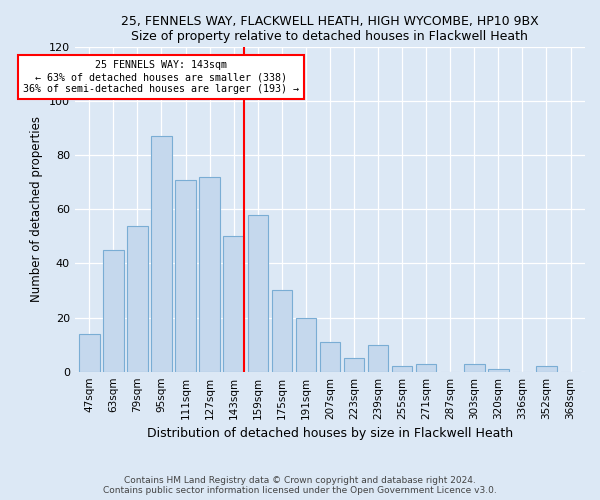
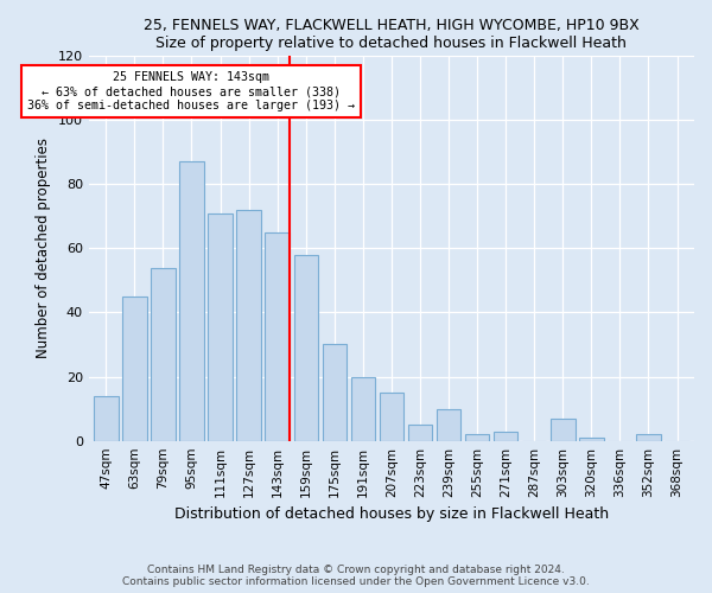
143sqm: 50 -> 65
207sqm: 11 -> 15
303sqm: 3 -> 7
